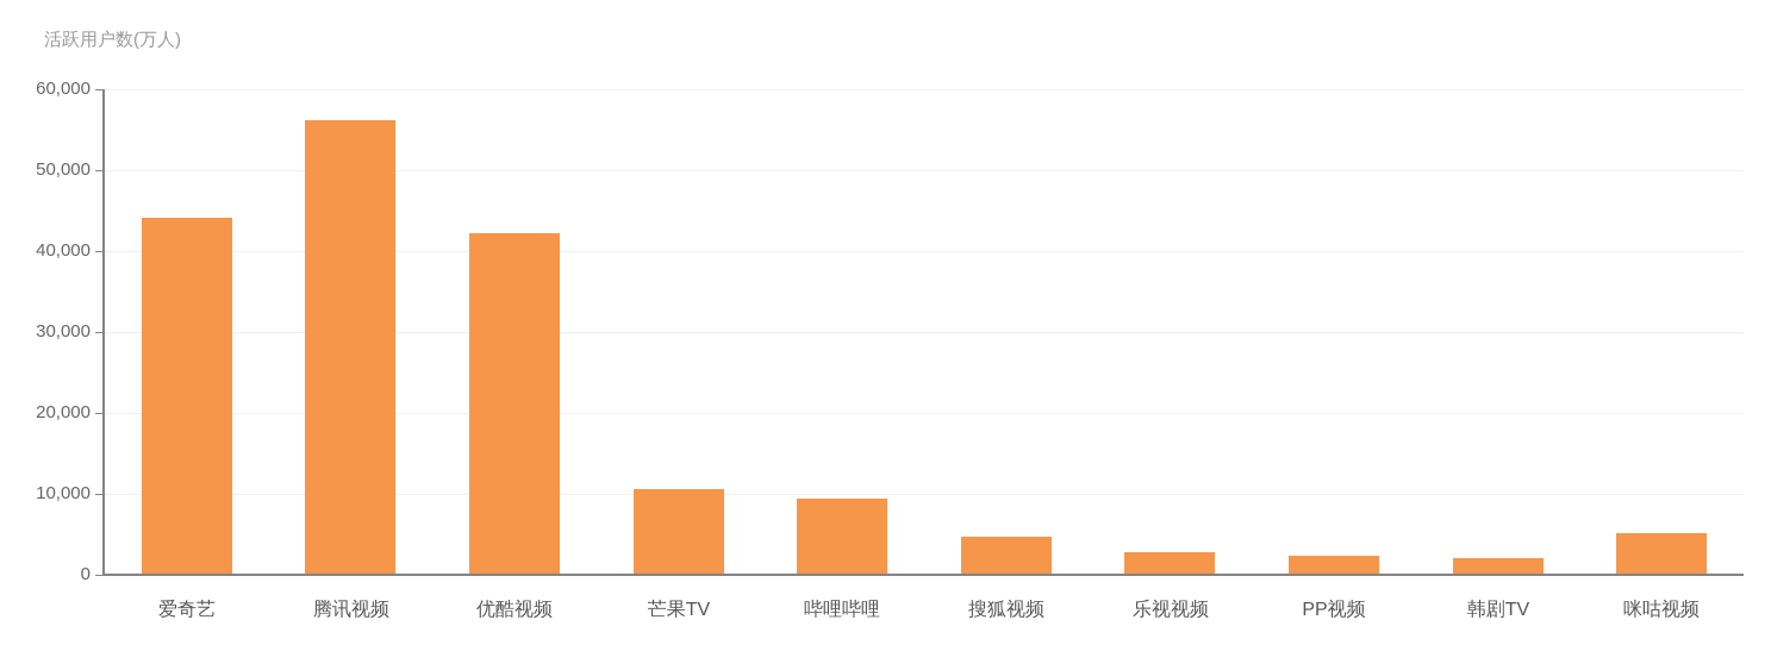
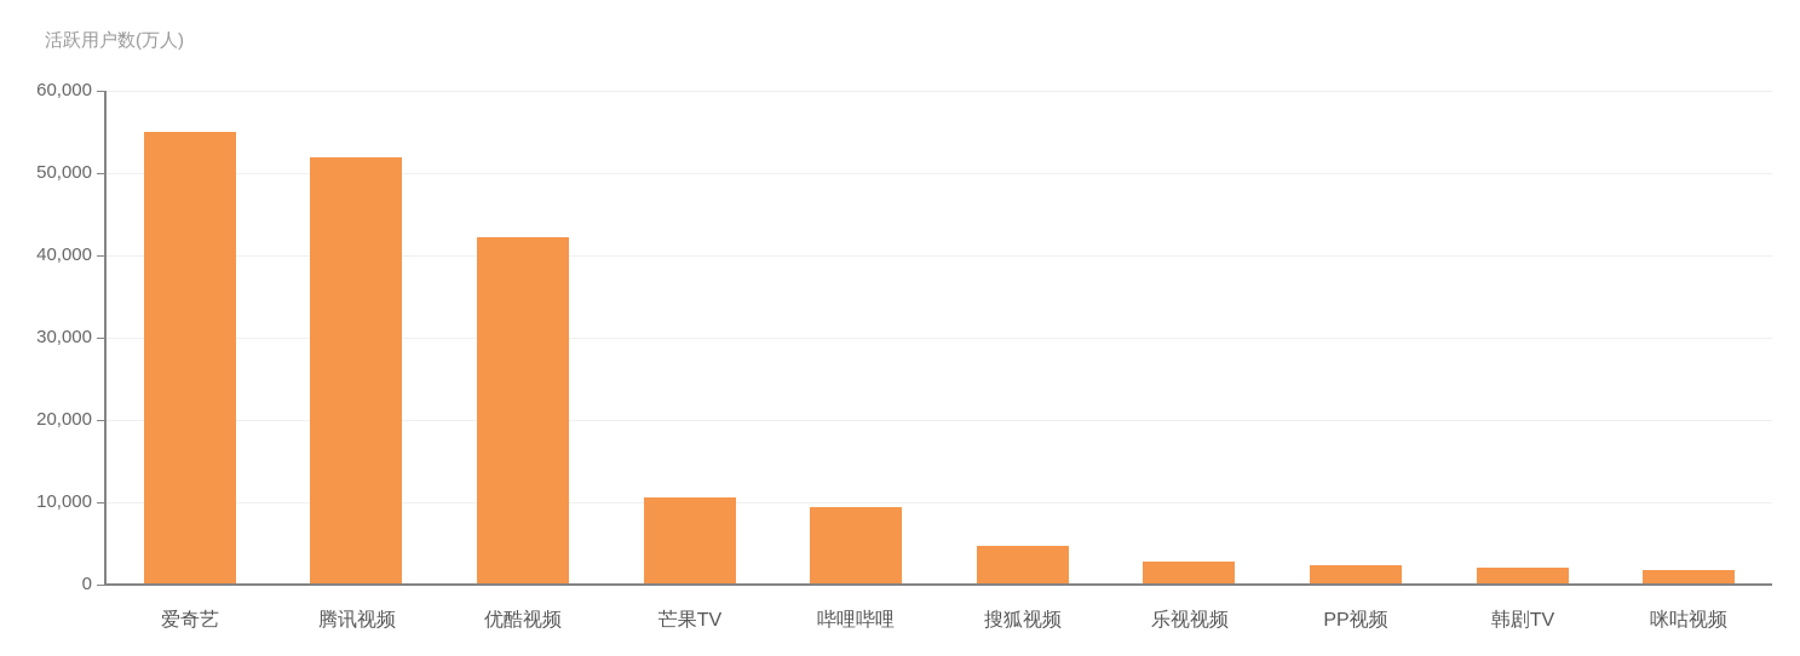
爱奇艺: 44000 -> 55000
腾讯视频: 56000 -> 52000
咪咕视频: 5000 -> 2000
